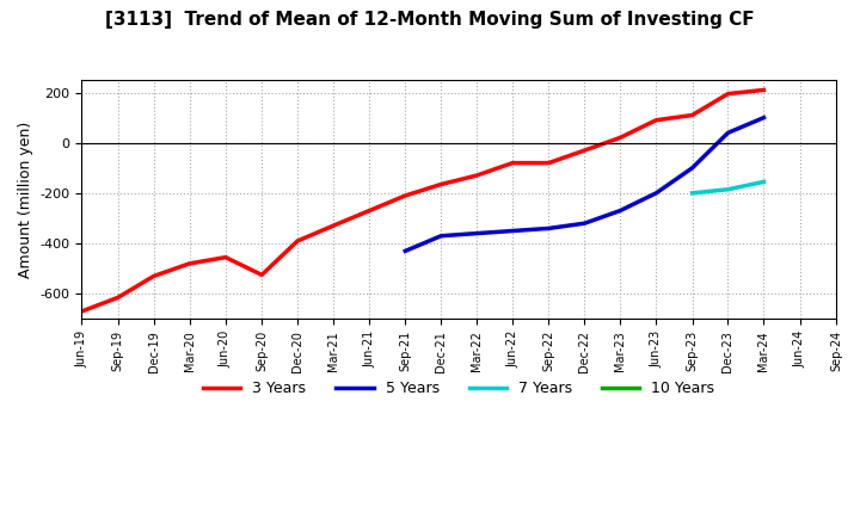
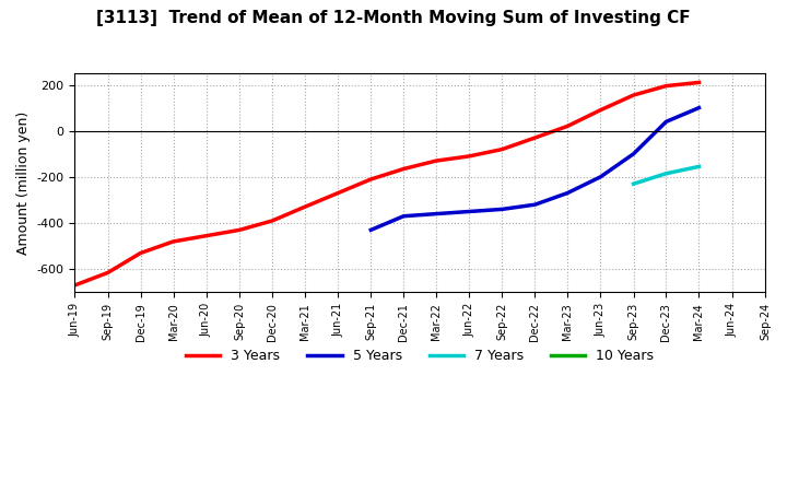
3 Years/Sep-20: -525 -> -430
3 Years/Jun-22: -80 -> -110
3 Years/Sep-23: 110 -> 155
7 Years/Sep-23: -200 -> -230
